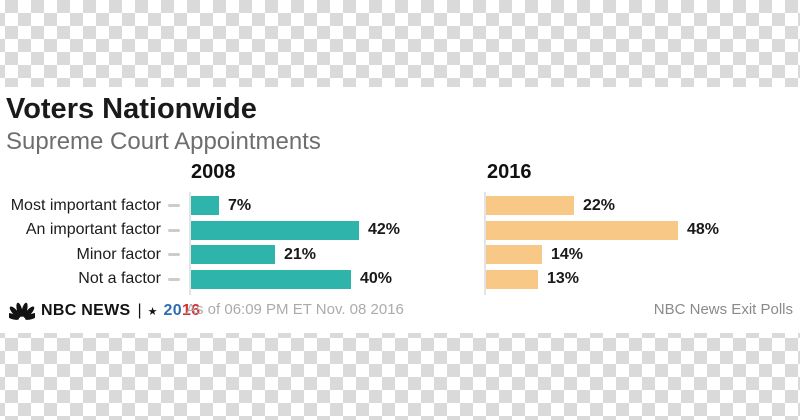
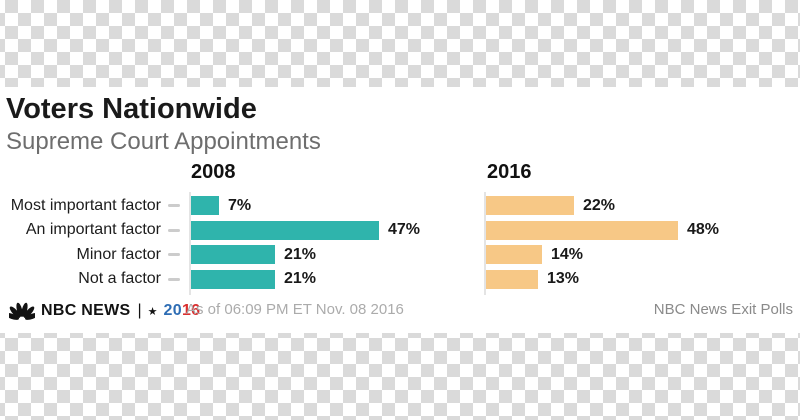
2008/An important factor: 42% -> 47%
2008/Not a factor: 40% -> 21%
